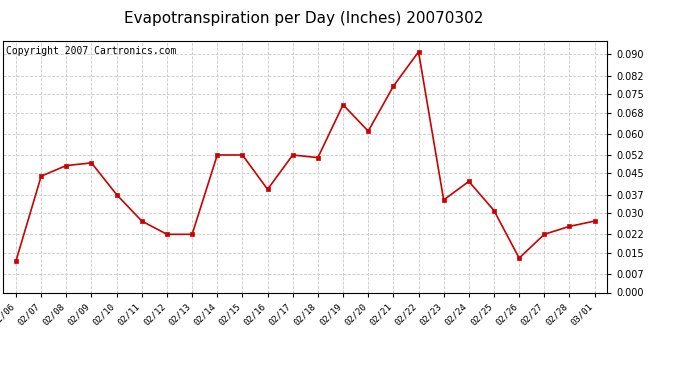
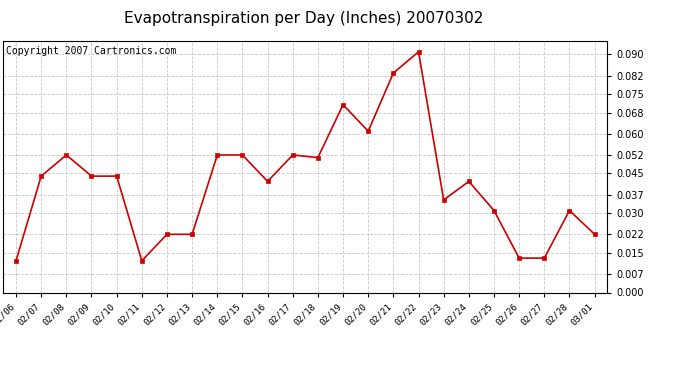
02/08: 0.048 -> 0.052
02/09: 0.049 -> 0.044
02/10: 0.037 -> 0.044
02/11: 0.027 -> 0.012
02/16: 0.039 -> 0.042
02/21: 0.078 -> 0.083
02/27: 0.022 -> 0.013
02/28: 0.025 -> 0.031
03/01: 0.027 -> 0.022
